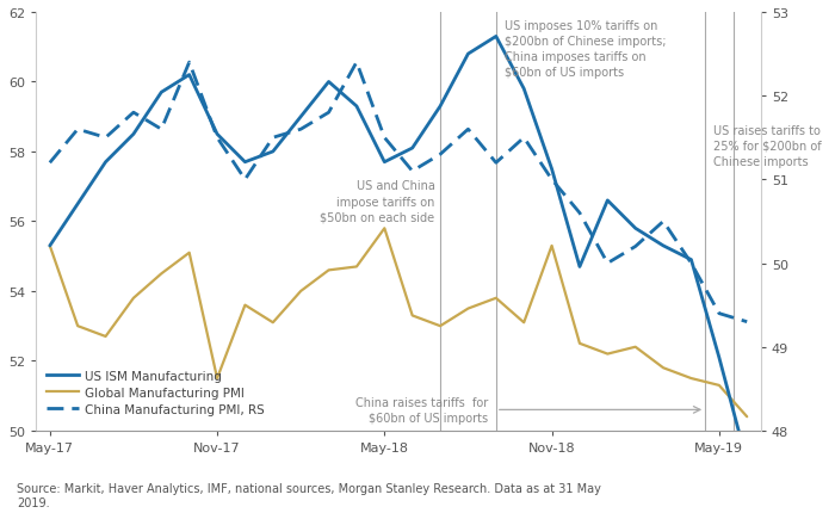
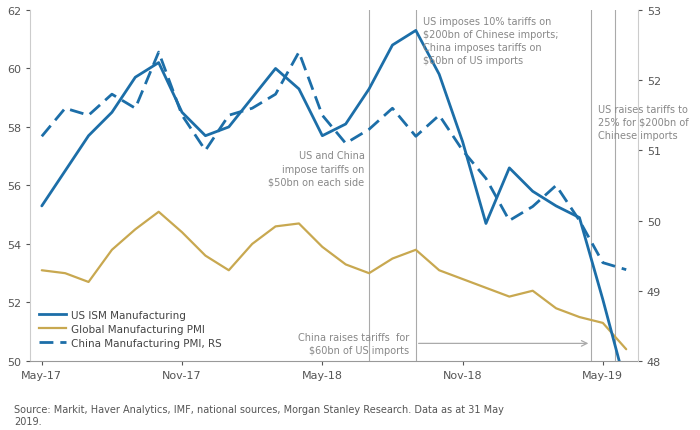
Global Manufacturing PMI/May-17: 55.3 -> 53.1
Global Manufacturing PMI/Nov-17: 51.5 -> 54.4
Global Manufacturing PMI/May-18: 55.8 -> 53.9
Global Manufacturing PMI/Nov-18: 55.3 -> 52.8
